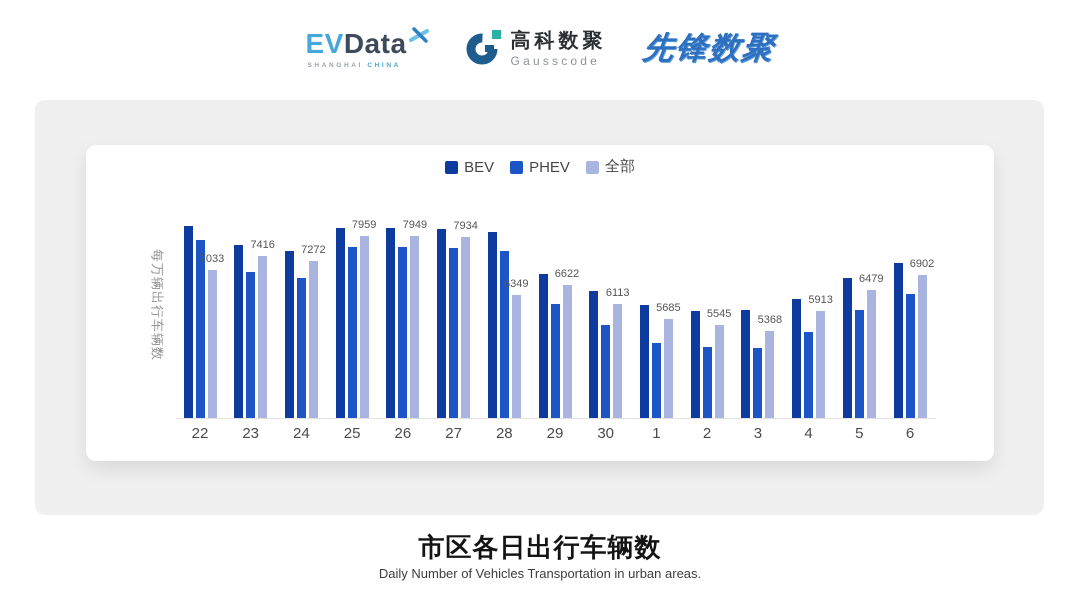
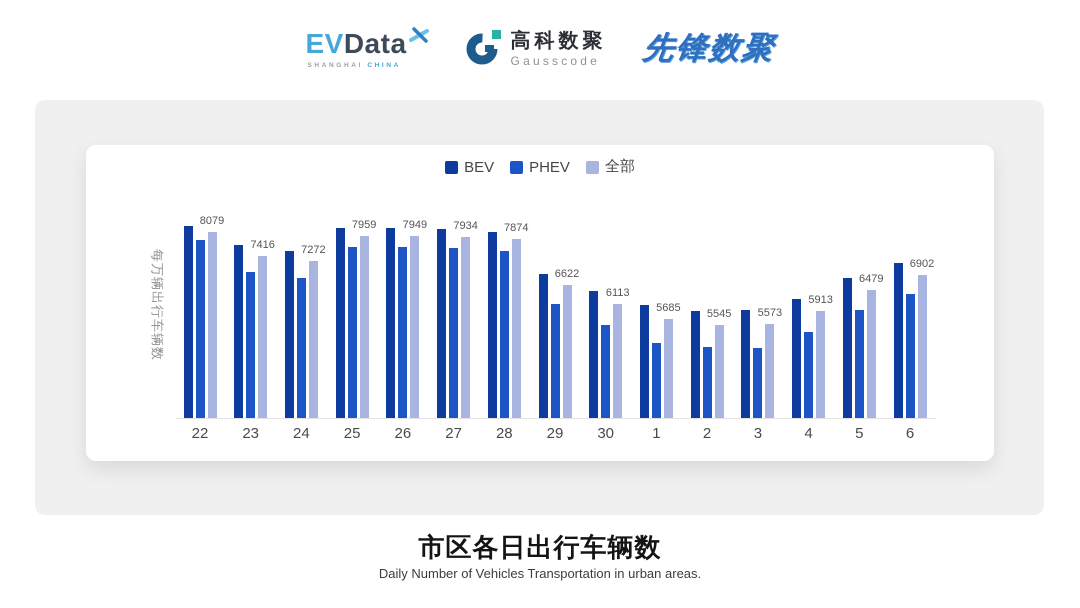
全部/22: 7033 -> 8079
全部/28: 6349 -> 7874
全部/3: 5368 -> 5573
